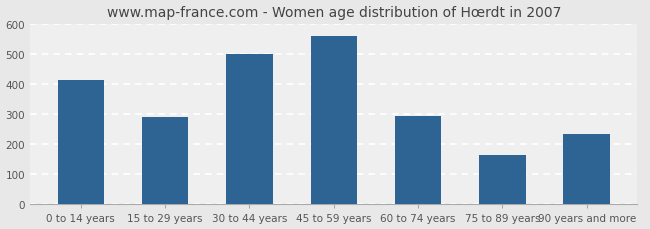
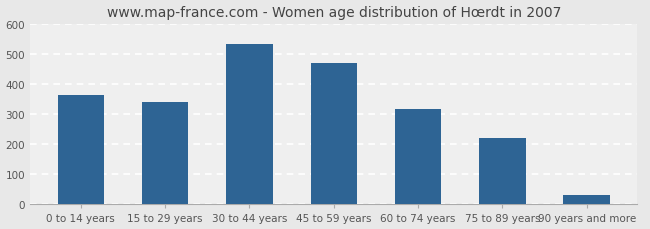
0 to 14 years: 415 -> 362
15 to 29 years: 290 -> 340
30 to 44 years: 500 -> 533
45 to 59 years: 560 -> 470
60 to 74 years: 295 -> 318
75 to 89 years: 165 -> 221
90 years and more: 235 -> 32
